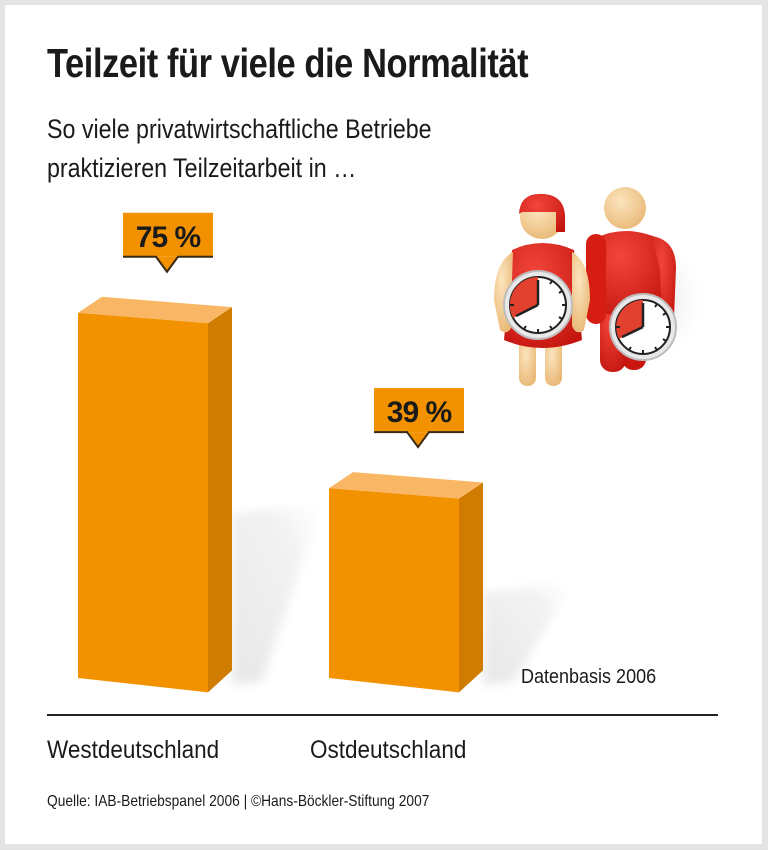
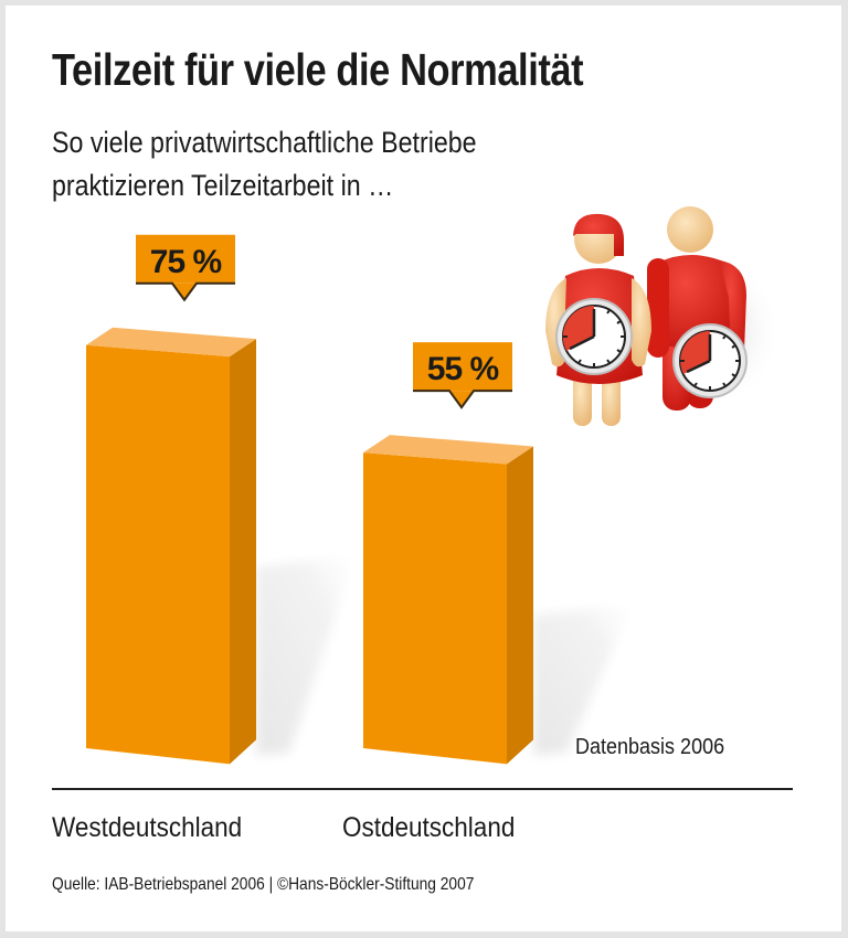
Ostdeutschland: 39 -> 55
